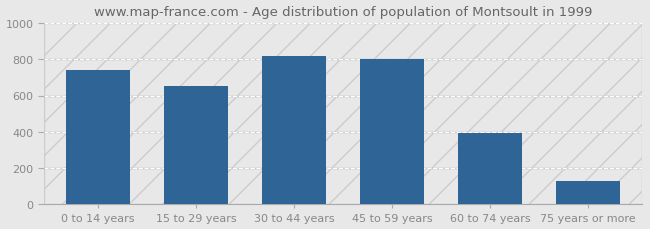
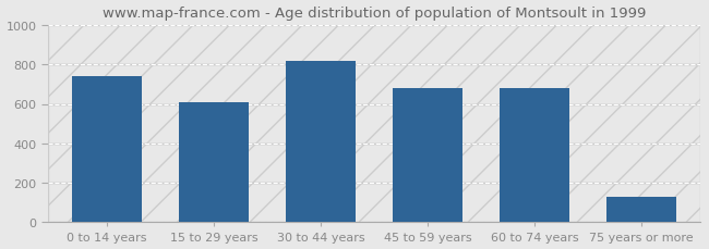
15 to 29 years: 650 -> 610
45 to 59 years: 800 -> 680
60 to 74 years: 400 -> 680
